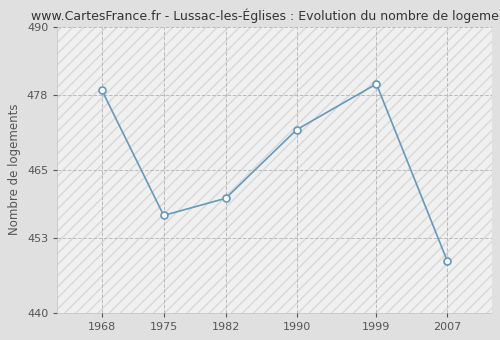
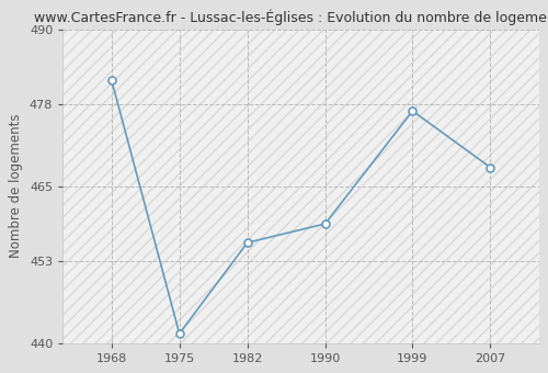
1968: 479.0 -> 482.0
1975: 457.0 -> 441.5
1982: 460.0 -> 456.0
1990: 472.0 -> 459.0
1999: 480.0 -> 477.0
2007: 449.0 -> 468.0
